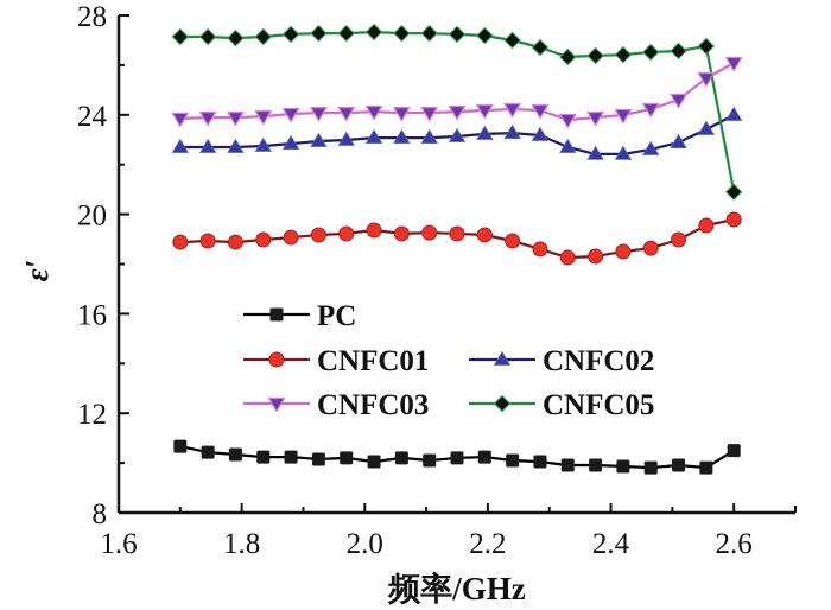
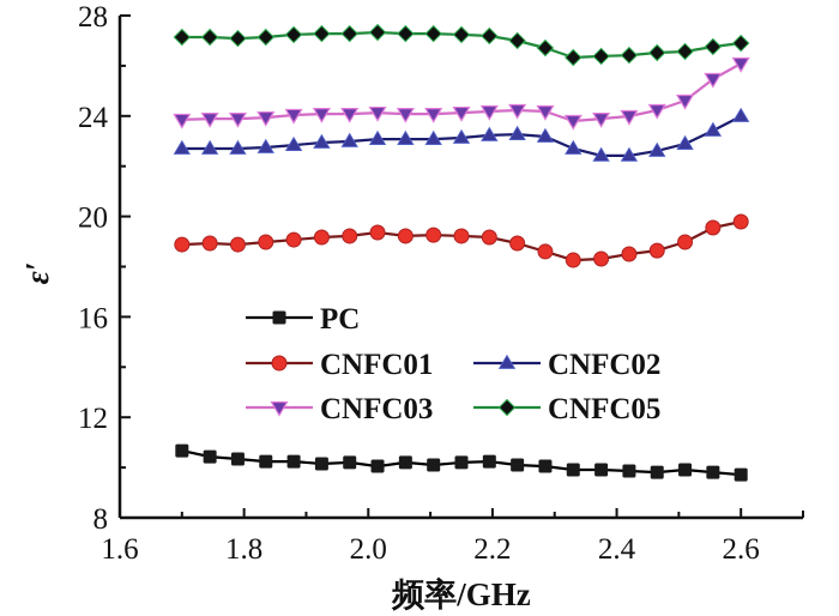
PC/2.6: 10,5 -> 9,7
CNFC05/2.6: 20,9 -> 26,9
